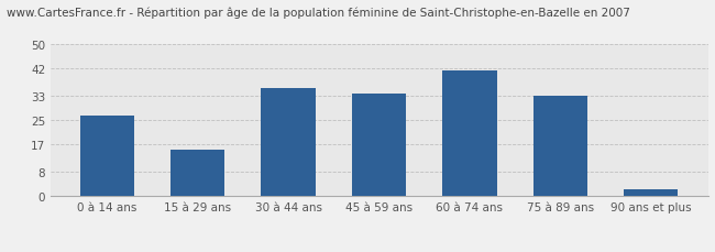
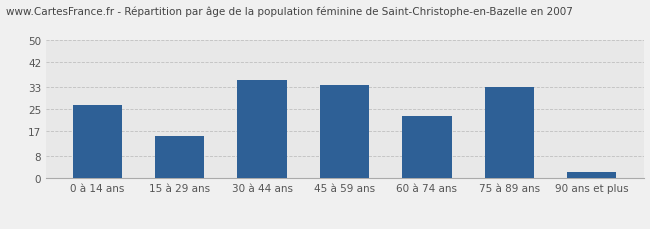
60 à 74 ans: 41.5 -> 22.5
